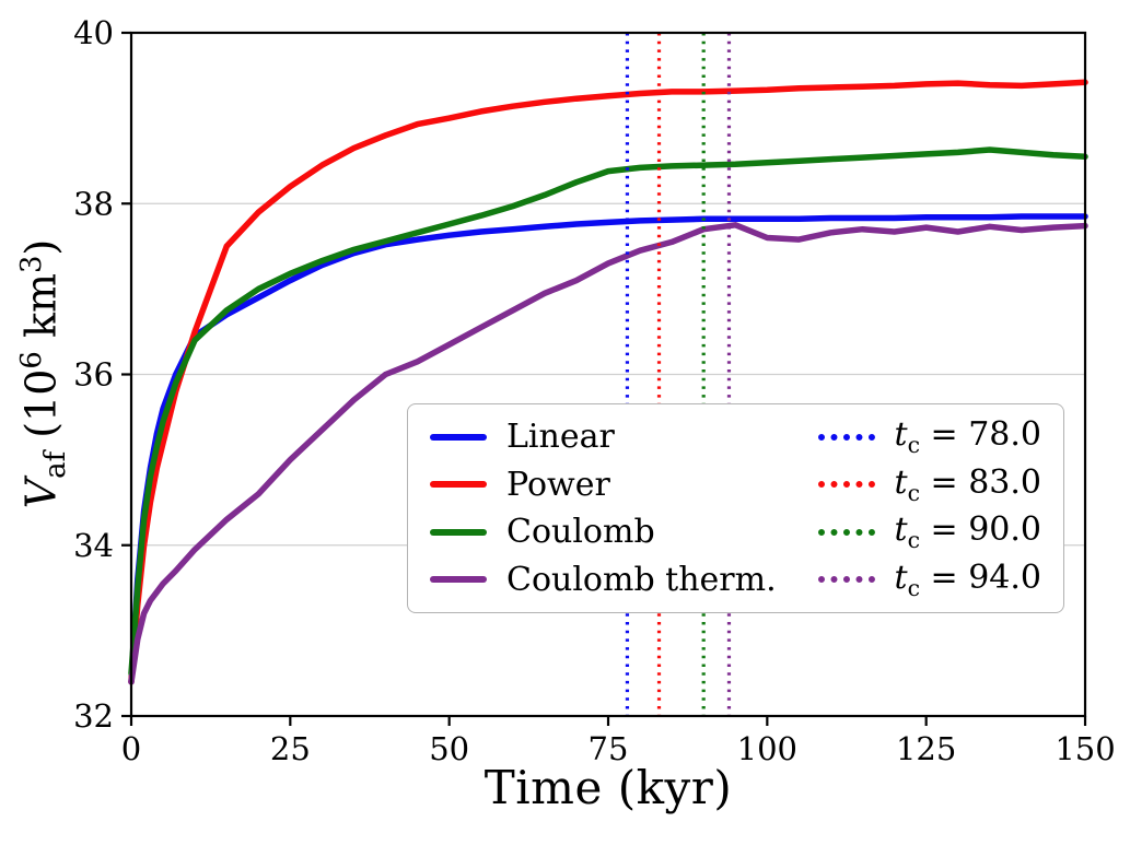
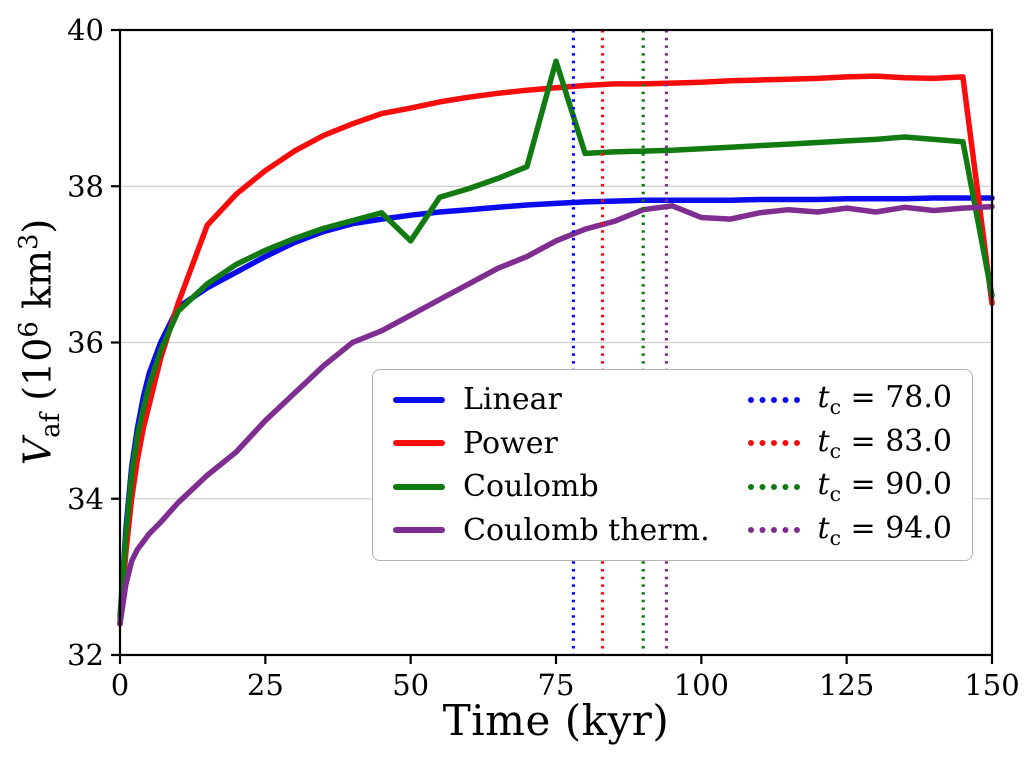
Coulomb/50: 37.8 -> 37.3
Coulomb/75: 38.4 -> 39.6
Power/150: 39.4 -> 36.5
Coulomb/150: 38.5 -> 36.6
